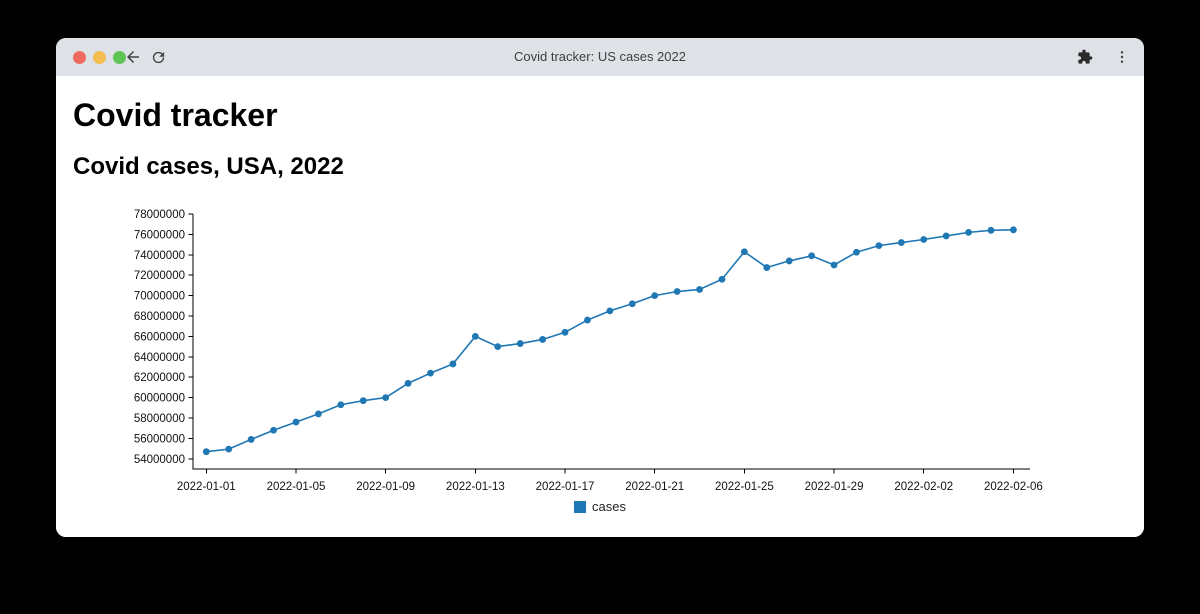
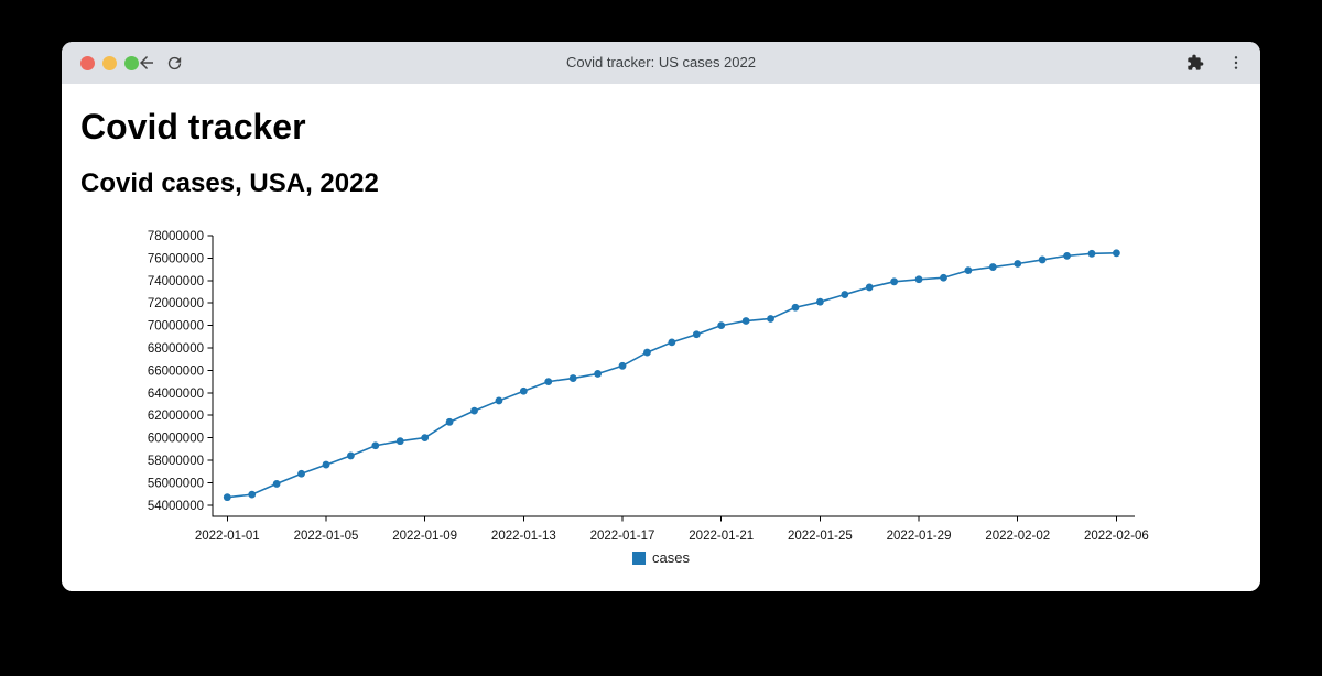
2022-01-13: 66000000 -> 64200000
2022-01-25: 74300000 -> 72100000
2022-01-29: 73000000 -> 74100000
